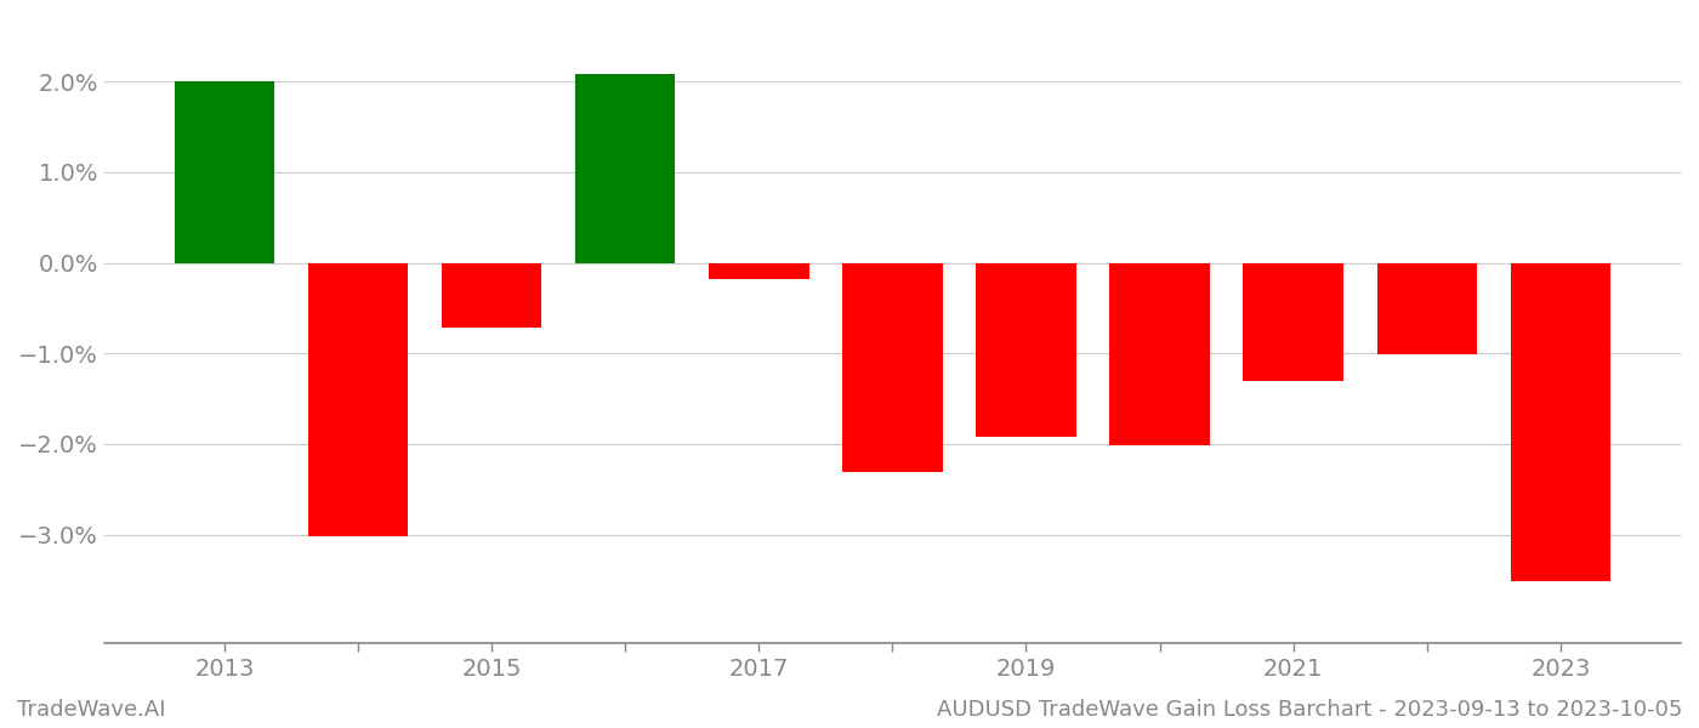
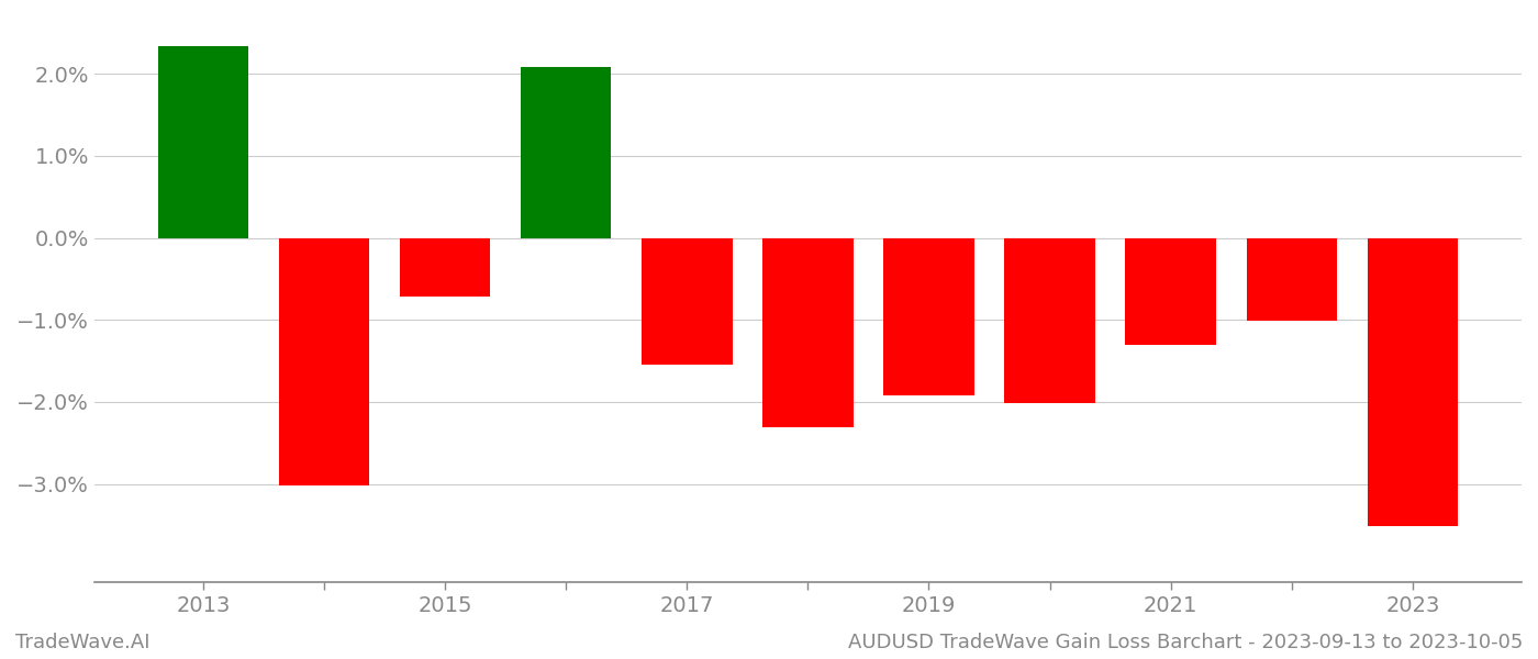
2013: 2.01% -> 2.34%
2017: -0.18% -> -1.54%
